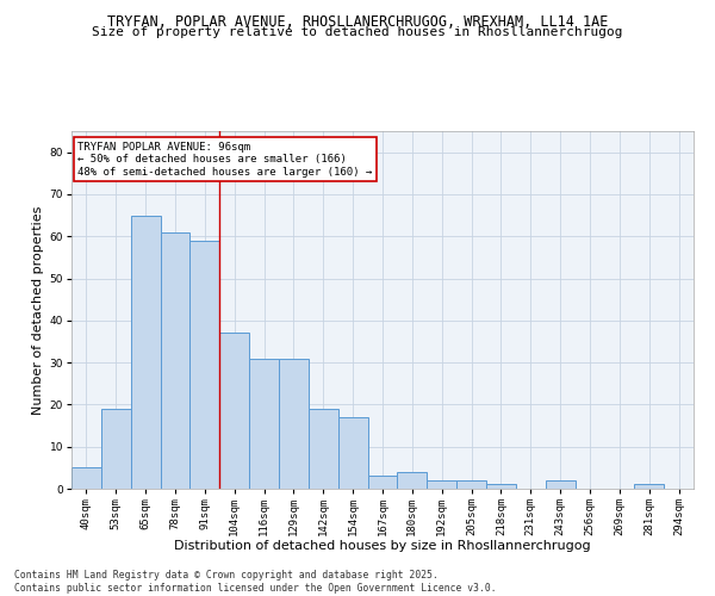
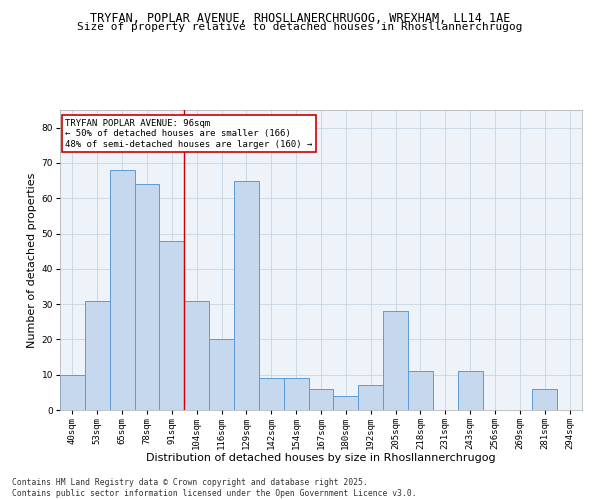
40sqm: 5 -> 10
53sqm: 19 -> 31
65sqm: 65 -> 68
78sqm: 61 -> 64
91sqm: 59 -> 48
104sqm: 37 -> 31
116sqm: 31 -> 20
129sqm: 31 -> 65
142sqm: 19 -> 9
154sqm: 17 -> 9
167sqm: 3 -> 6
192sqm: 2 -> 7
205sqm: 2 -> 28
218sqm: 1 -> 11
243sqm: 2 -> 11
281sqm: 1 -> 6
